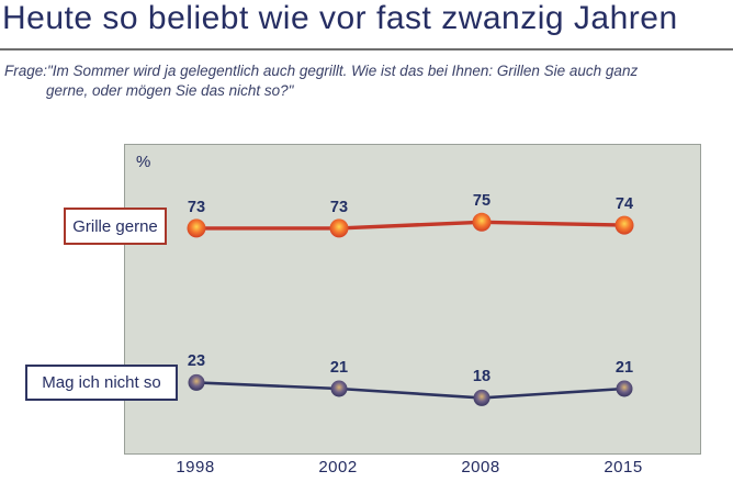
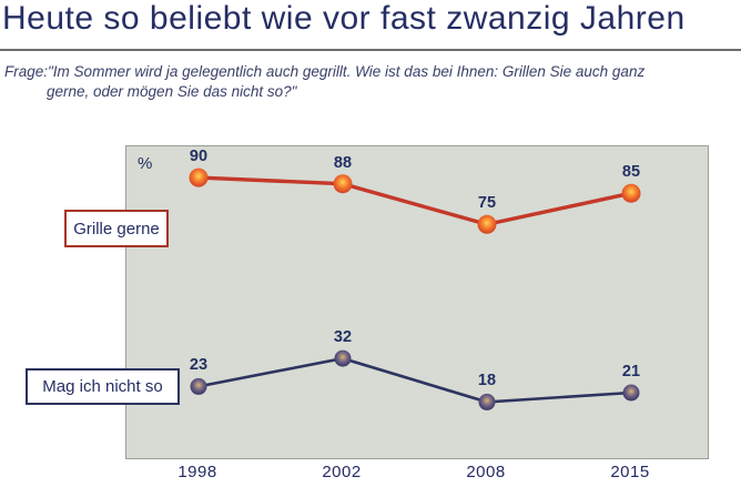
Grille gerne/1998: 73 -> 90
Grille gerne/2002: 73 -> 88
Mag ich nicht so/2002: 21 -> 32
Grille gerne/2015: 74 -> 85
